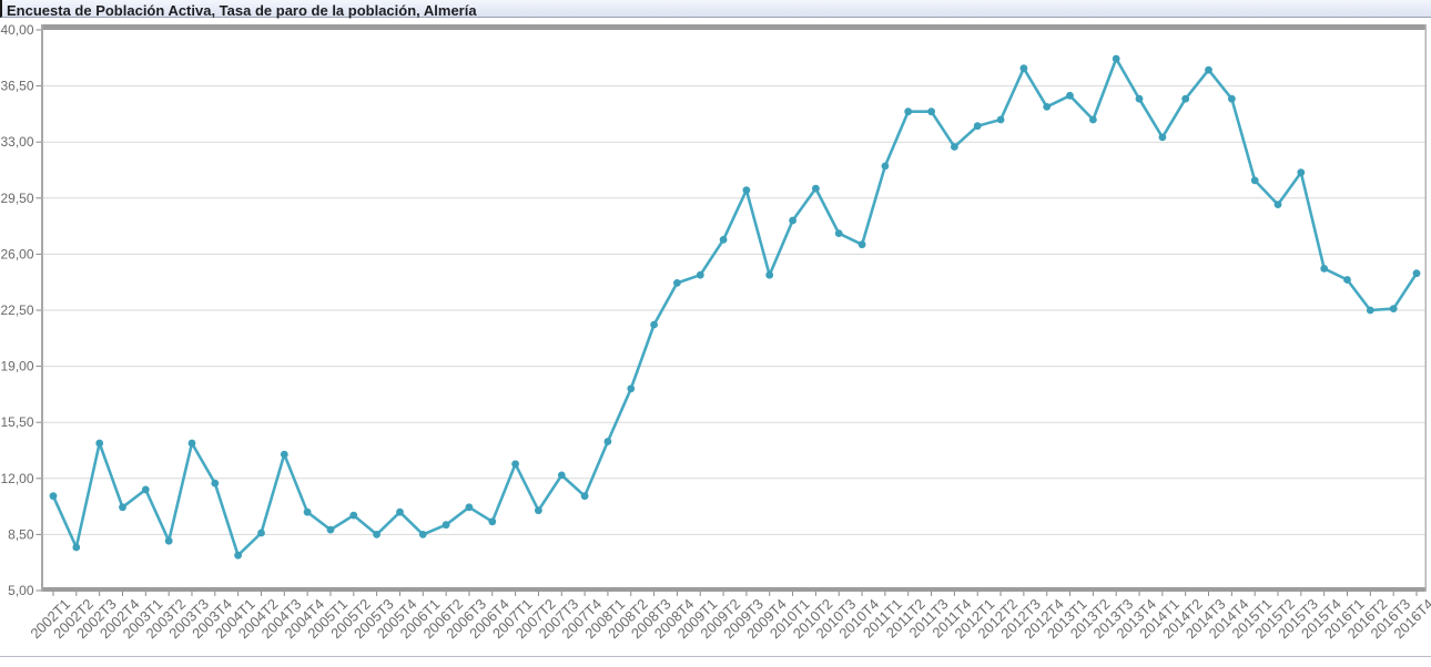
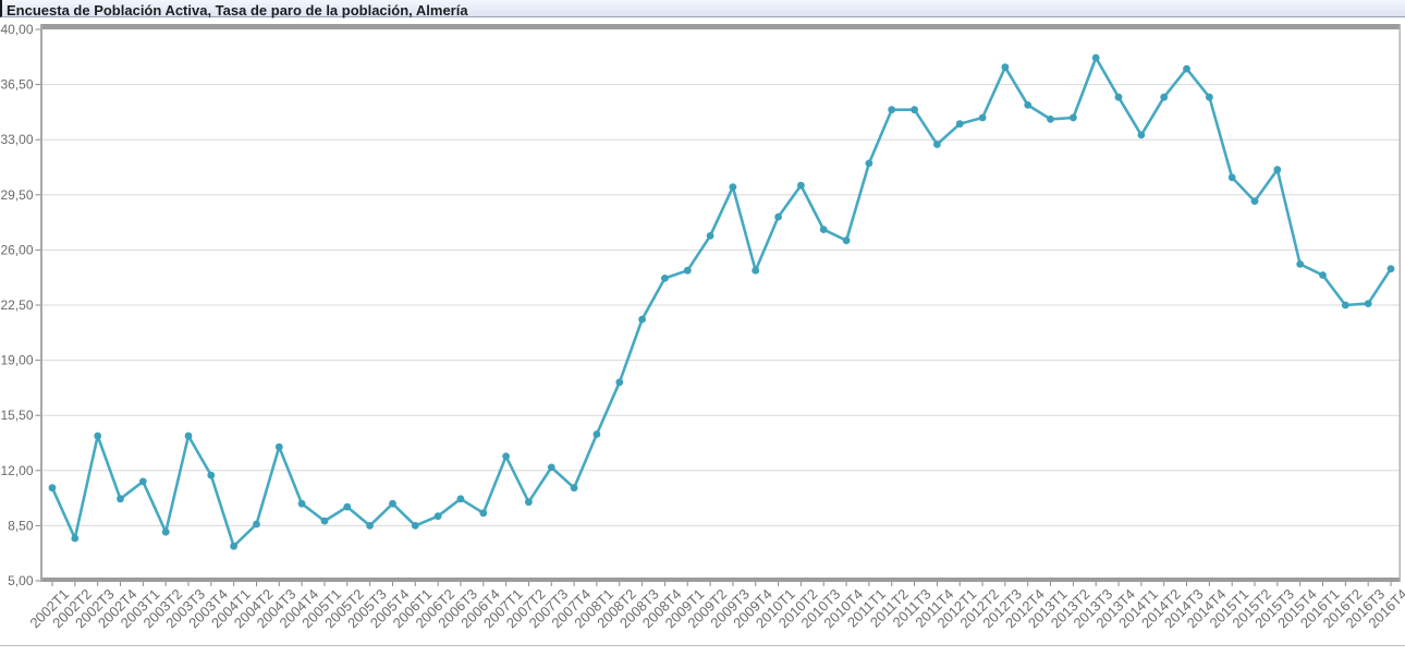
2013T1: 35,9 -> 34,3
